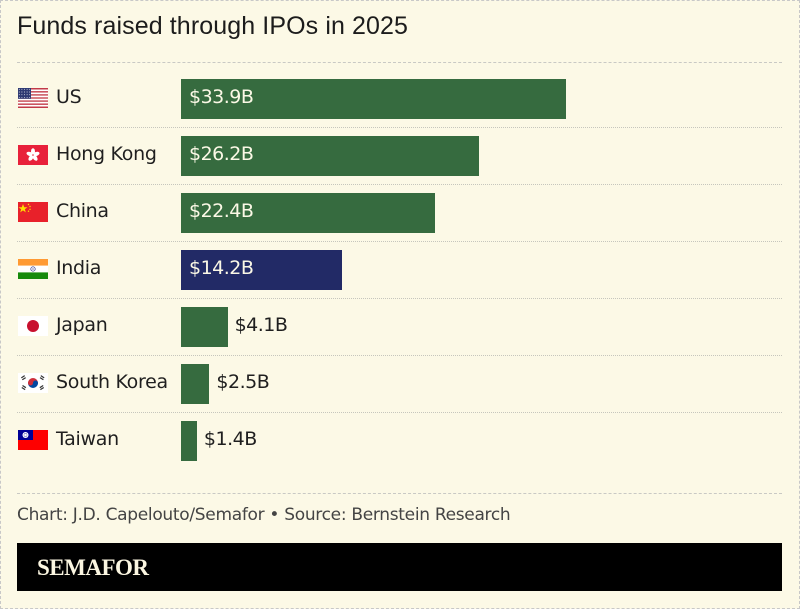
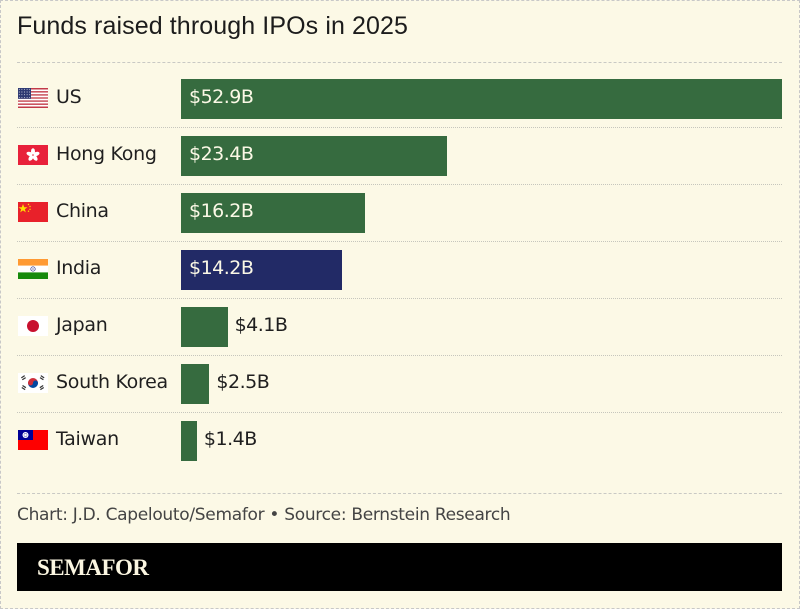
US: $33.9B -> $52.9B
Hong Kong: $26.2B -> $23.4B
China: $22.4B -> $16.2B
